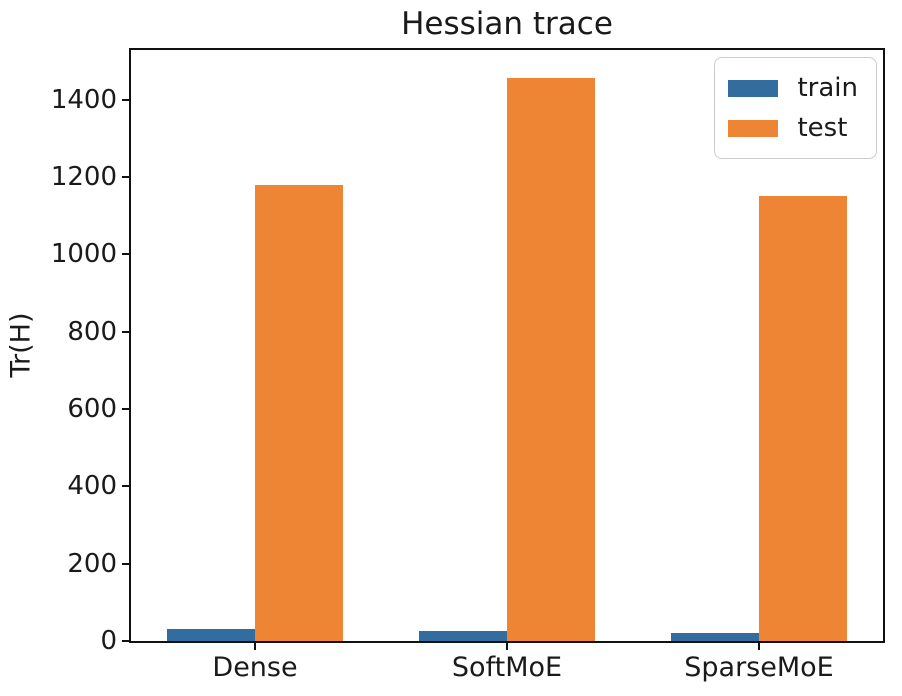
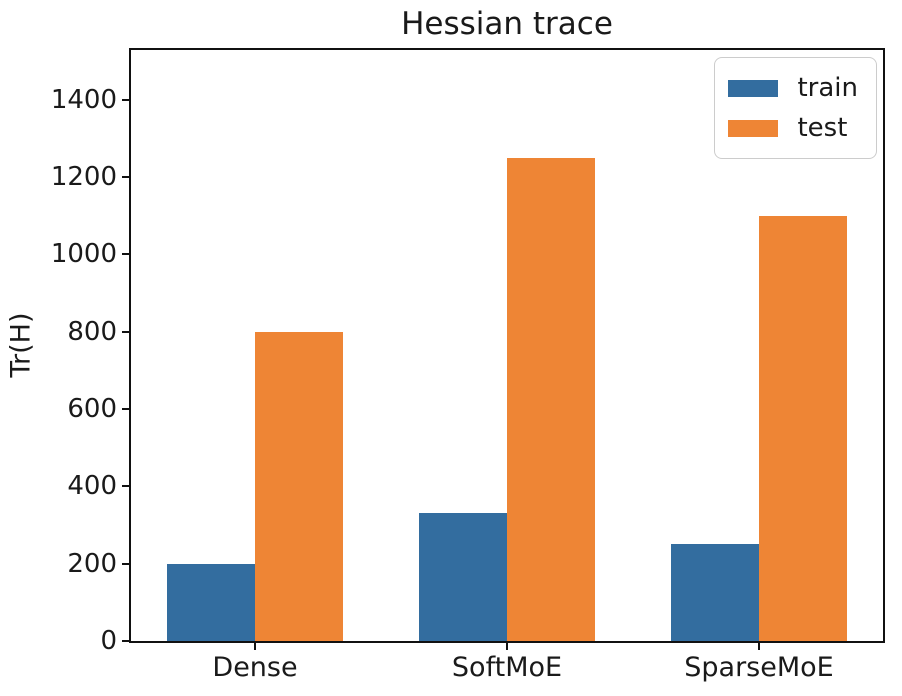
train/Dense: 30 -> 200
test/Dense: 1180 -> 800
train/SoftMoE: 20 -> 330
test/SoftMoE: 1460 -> 1250
train/SparseMoE: 20 -> 250
test/SparseMoE: 1150 -> 1100
